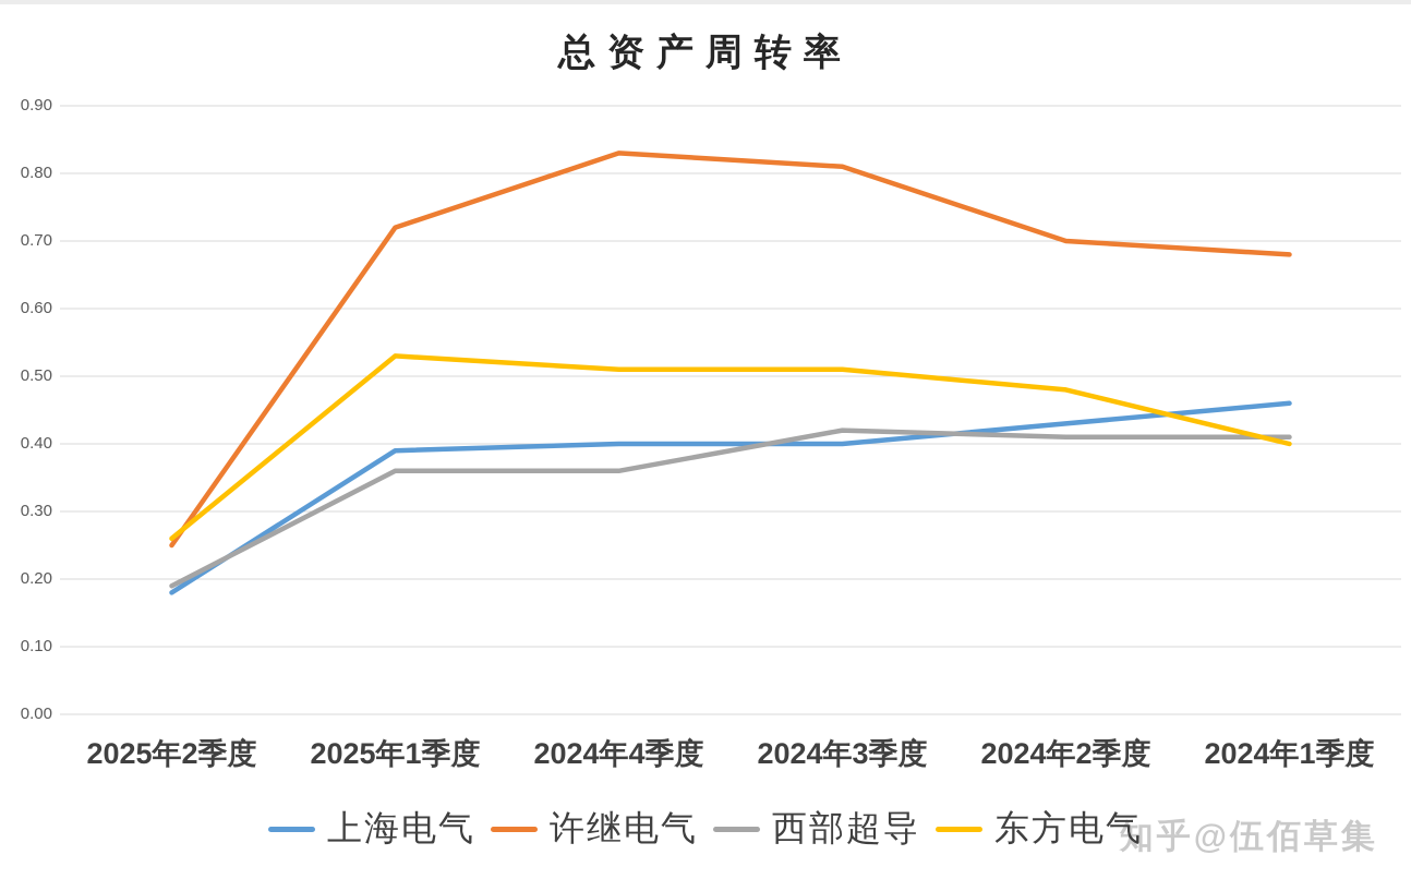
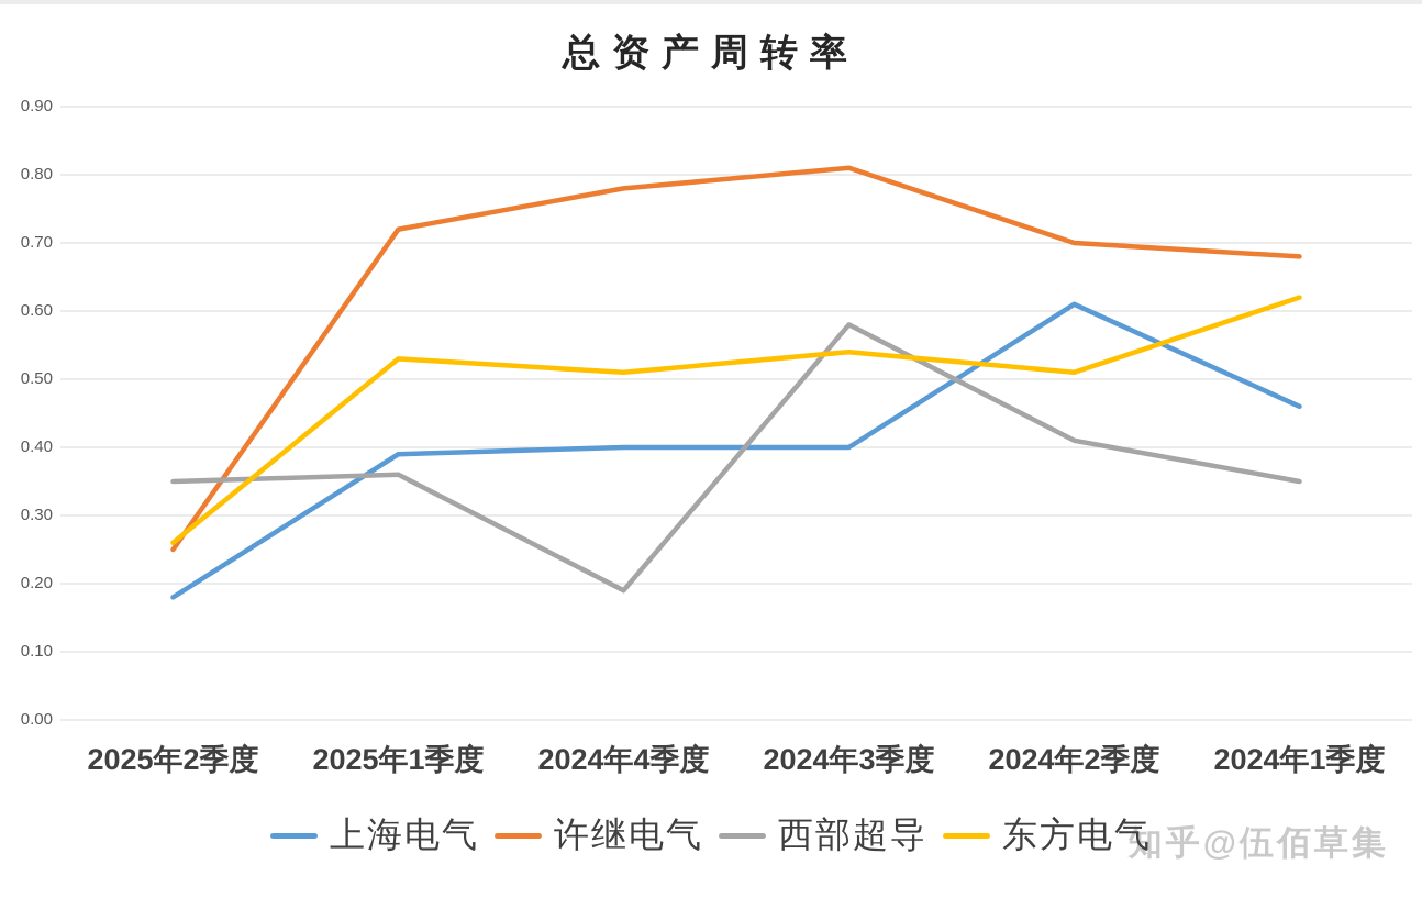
西部超导/2025年2季度: 0.19 -> 0.35
许继电气/2024年4季度: 0.83 -> 0.78
西部超导/2024年4季度: 0.36 -> 0.19
西部超导/2024年3季度: 0.42 -> 0.58
东方电气/2024年3季度: 0.51 -> 0.54
上海电气/2024年2季度: 0.43 -> 0.61
东方电气/2024年2季度: 0.48 -> 0.51
西部超导/2024年1季度: 0.41 -> 0.35
东方电气/2024年1季度: 0.40 -> 0.62
